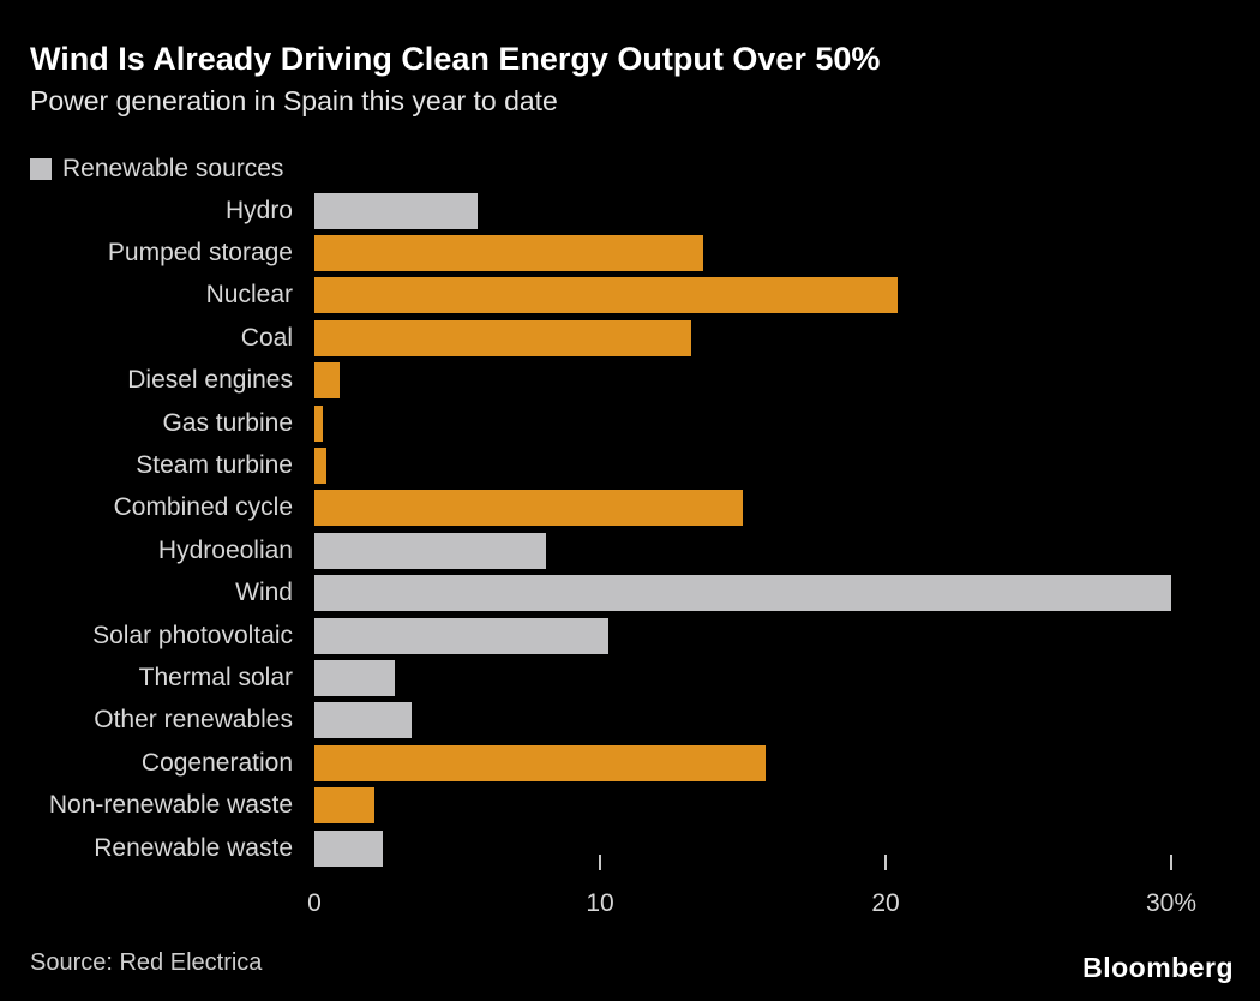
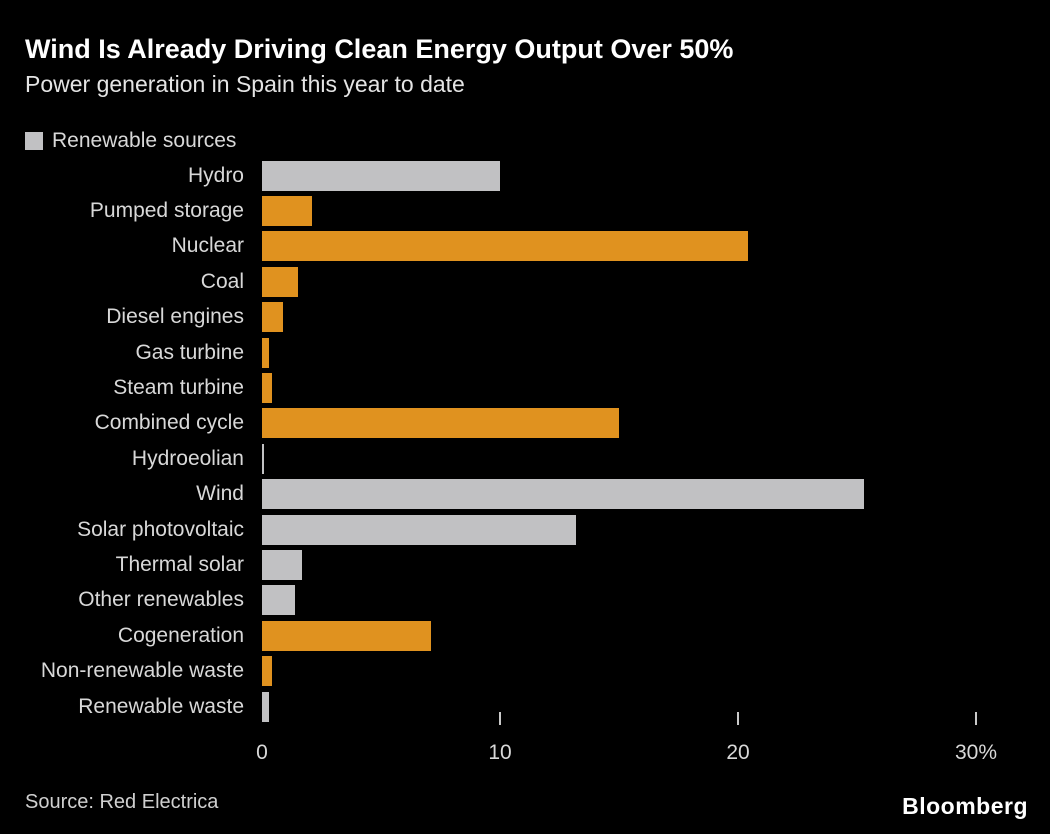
Hydro: 5.7% -> 10.0%
Pumped storage: 13.6% -> 2.1%
Coal: 13.2% -> 1.5%
Hydroeolian: 8.1% -> 0.1%
Wind: 30.0% -> 25.3%
Solar photovoltaic: 10.3% -> 13.2%
Thermal solar: 2.8% -> 1.7%
Other renewables: 3.4% -> 1.4%
Cogeneration: 15.8% -> 7.1%
Non-renewable waste: 2.1% -> 0.4%
Renewable waste: 2.4% -> 0.3%
